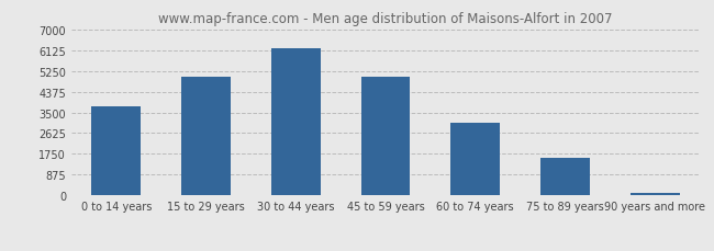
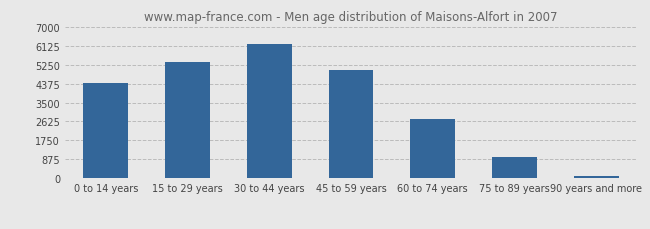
0 to 14 years: 3750 -> 4400
15 to 29 years: 5000 -> 5350
60 to 74 years: 3050 -> 2750
75 to 89 years: 1600 -> 1000
